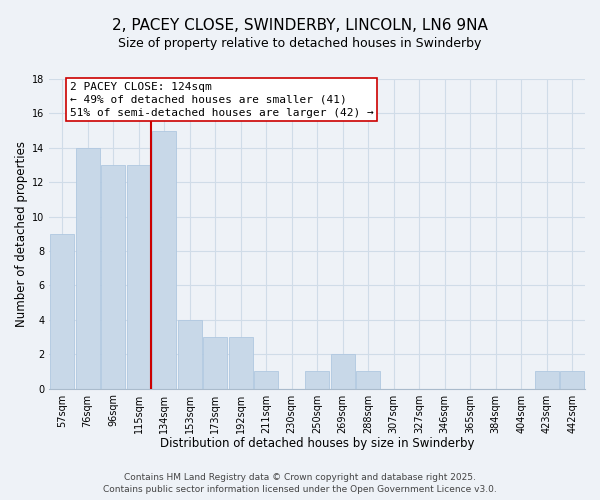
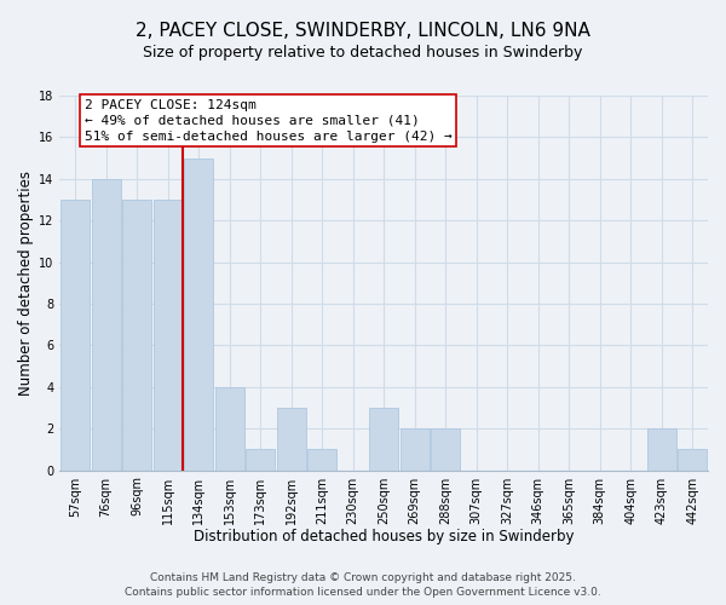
57sqm: 9 -> 13
173sqm: 3 -> 1
250sqm: 1 -> 3
288sqm: 1 -> 2
423sqm: 1 -> 2
